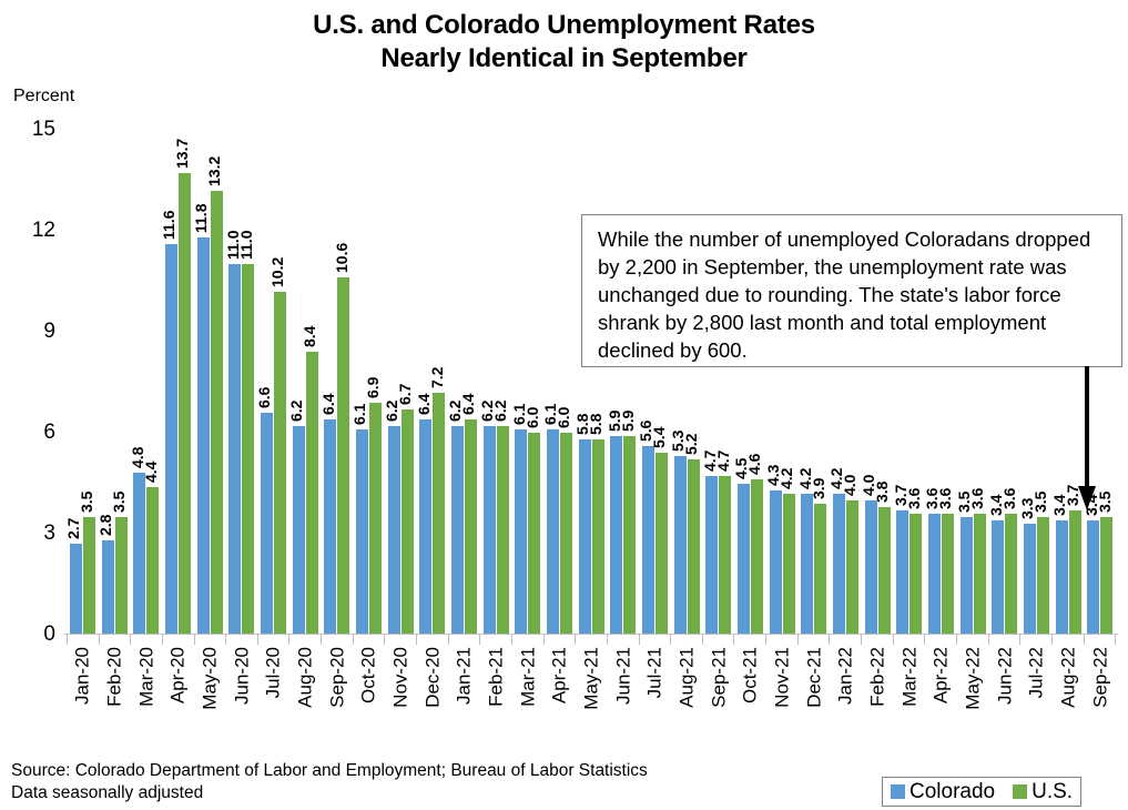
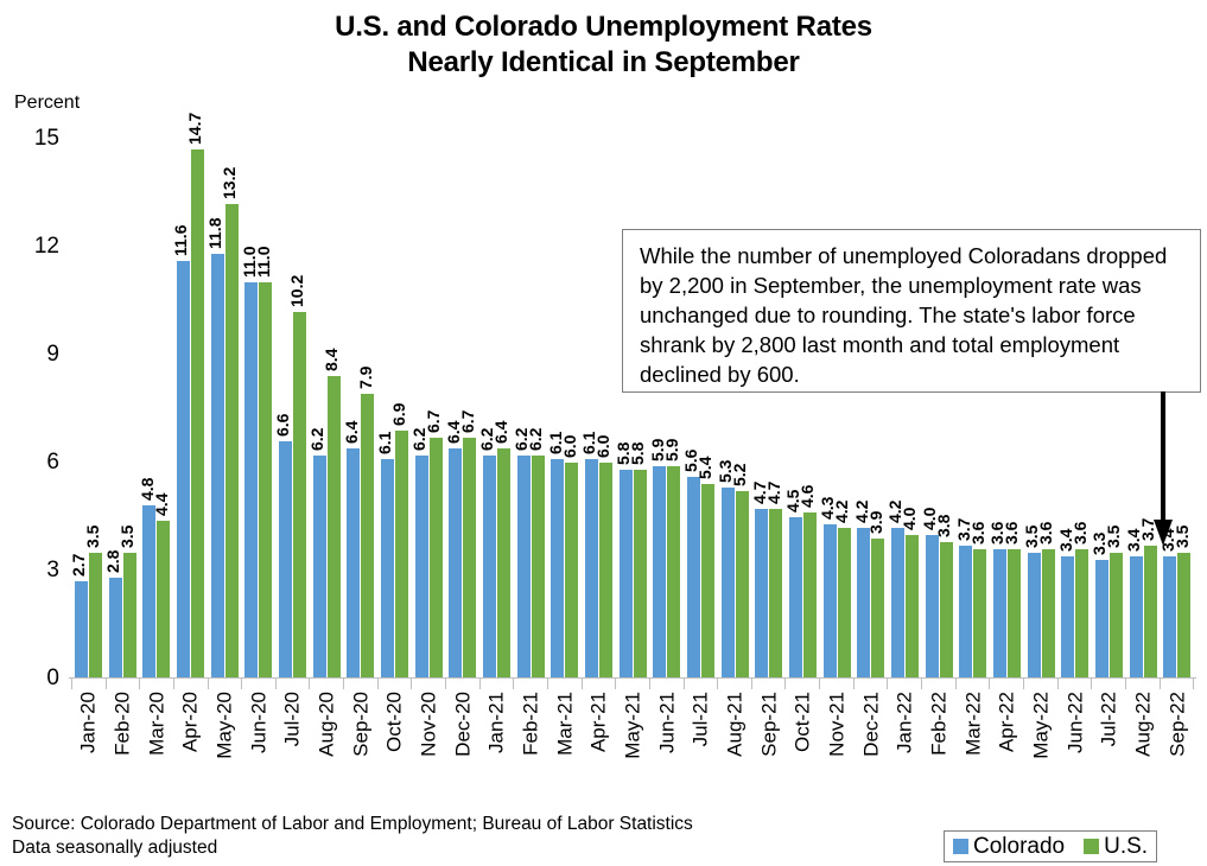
U.S./Apr-20: 13.7 -> 14.7
U.S./Sep-20: 10.6 -> 7.9
U.S./Dec-20: 7.2 -> 6.7
